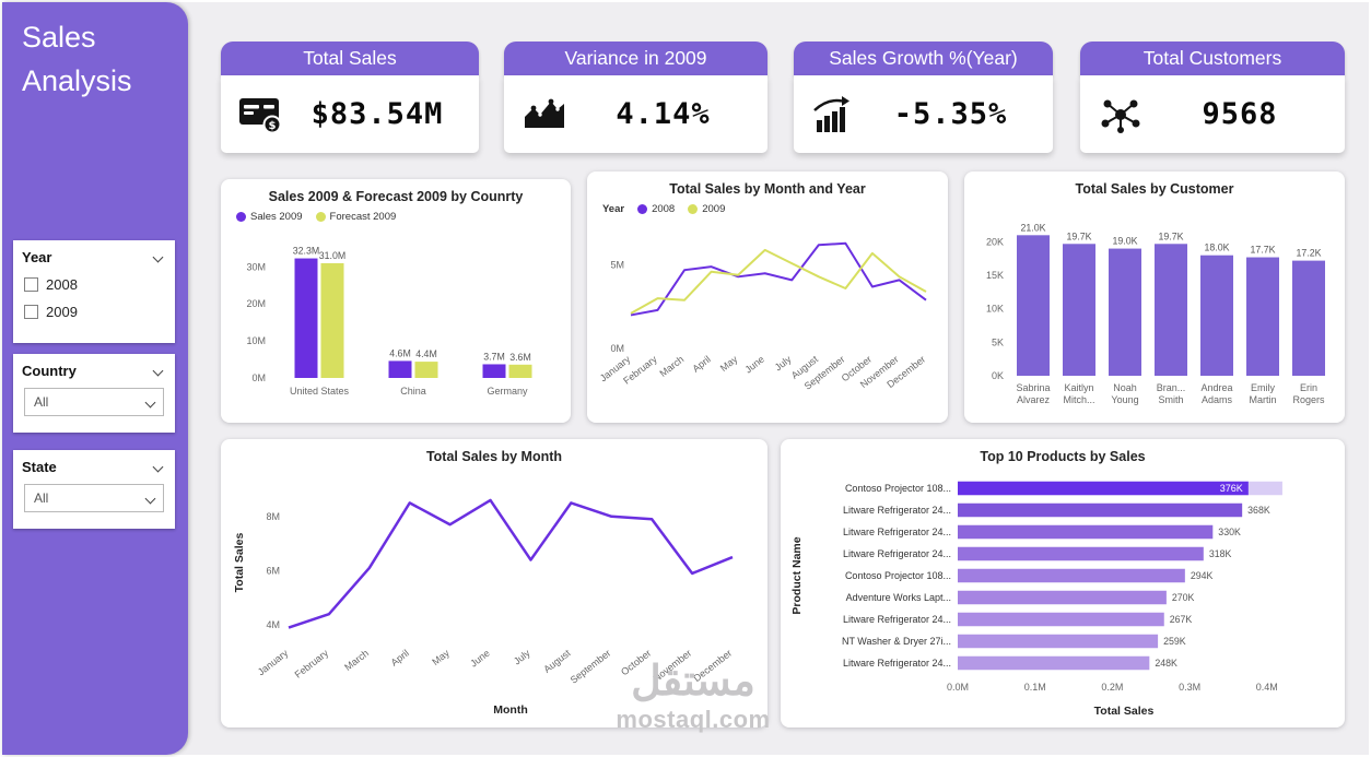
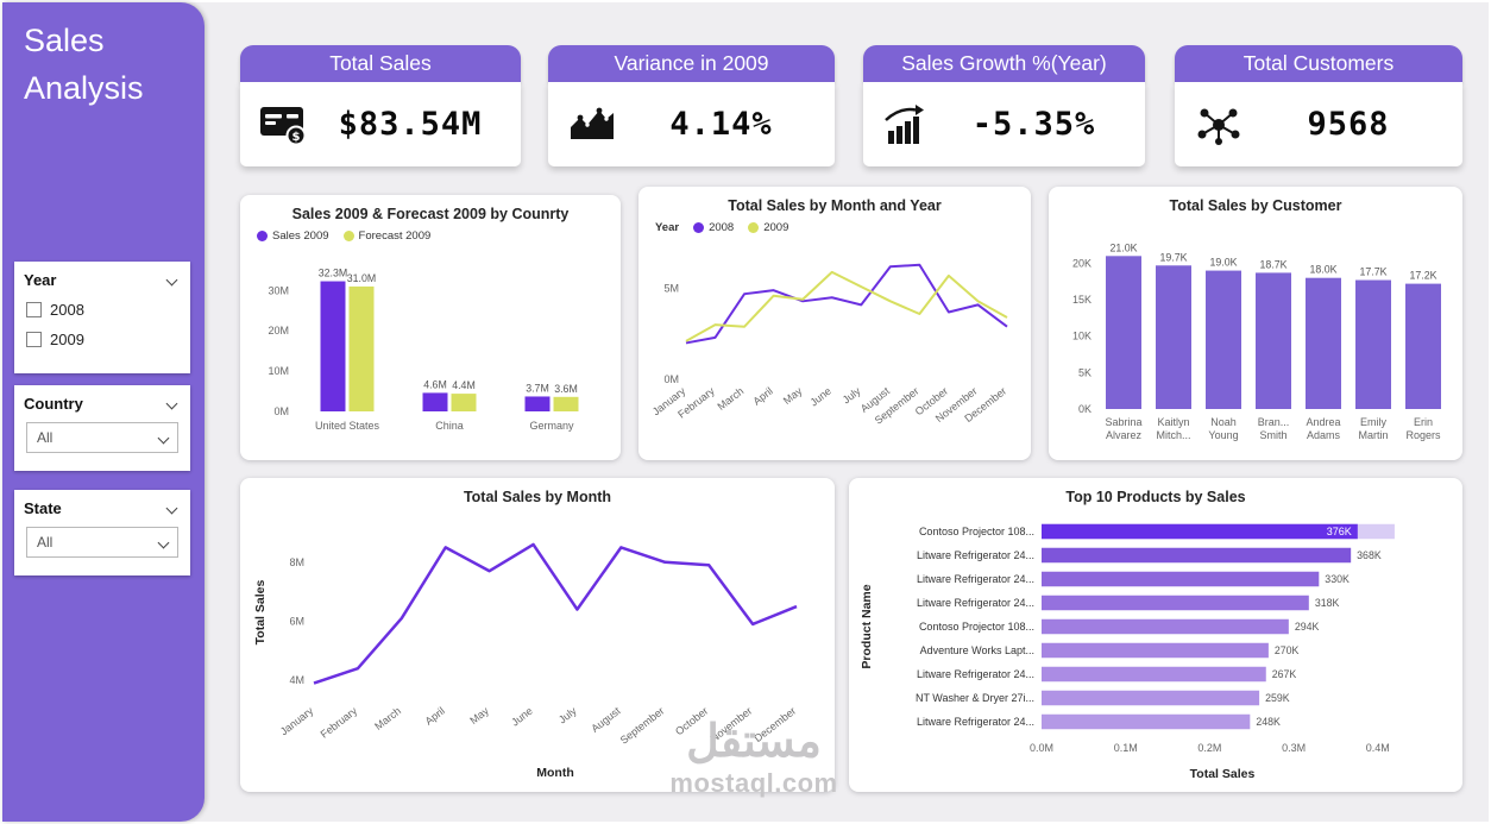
Total Sales by Customer/Bran... Smith: 19.7K -> 18.7K
